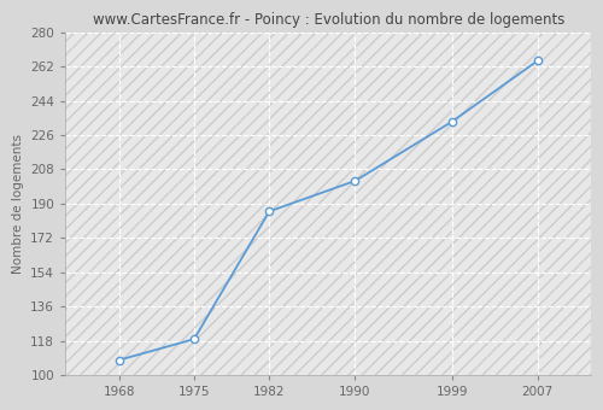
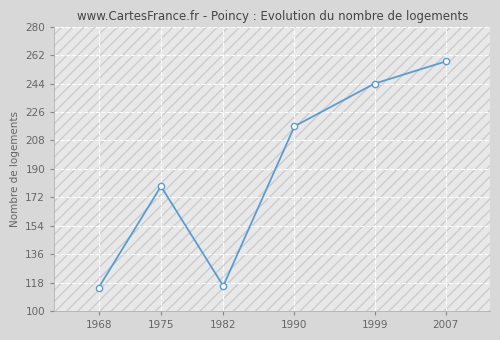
1968: 108 -> 115
1975: 119 -> 179
1982: 186 -> 116
1990: 202 -> 217
1999: 233 -> 244
2007: 265 -> 258
